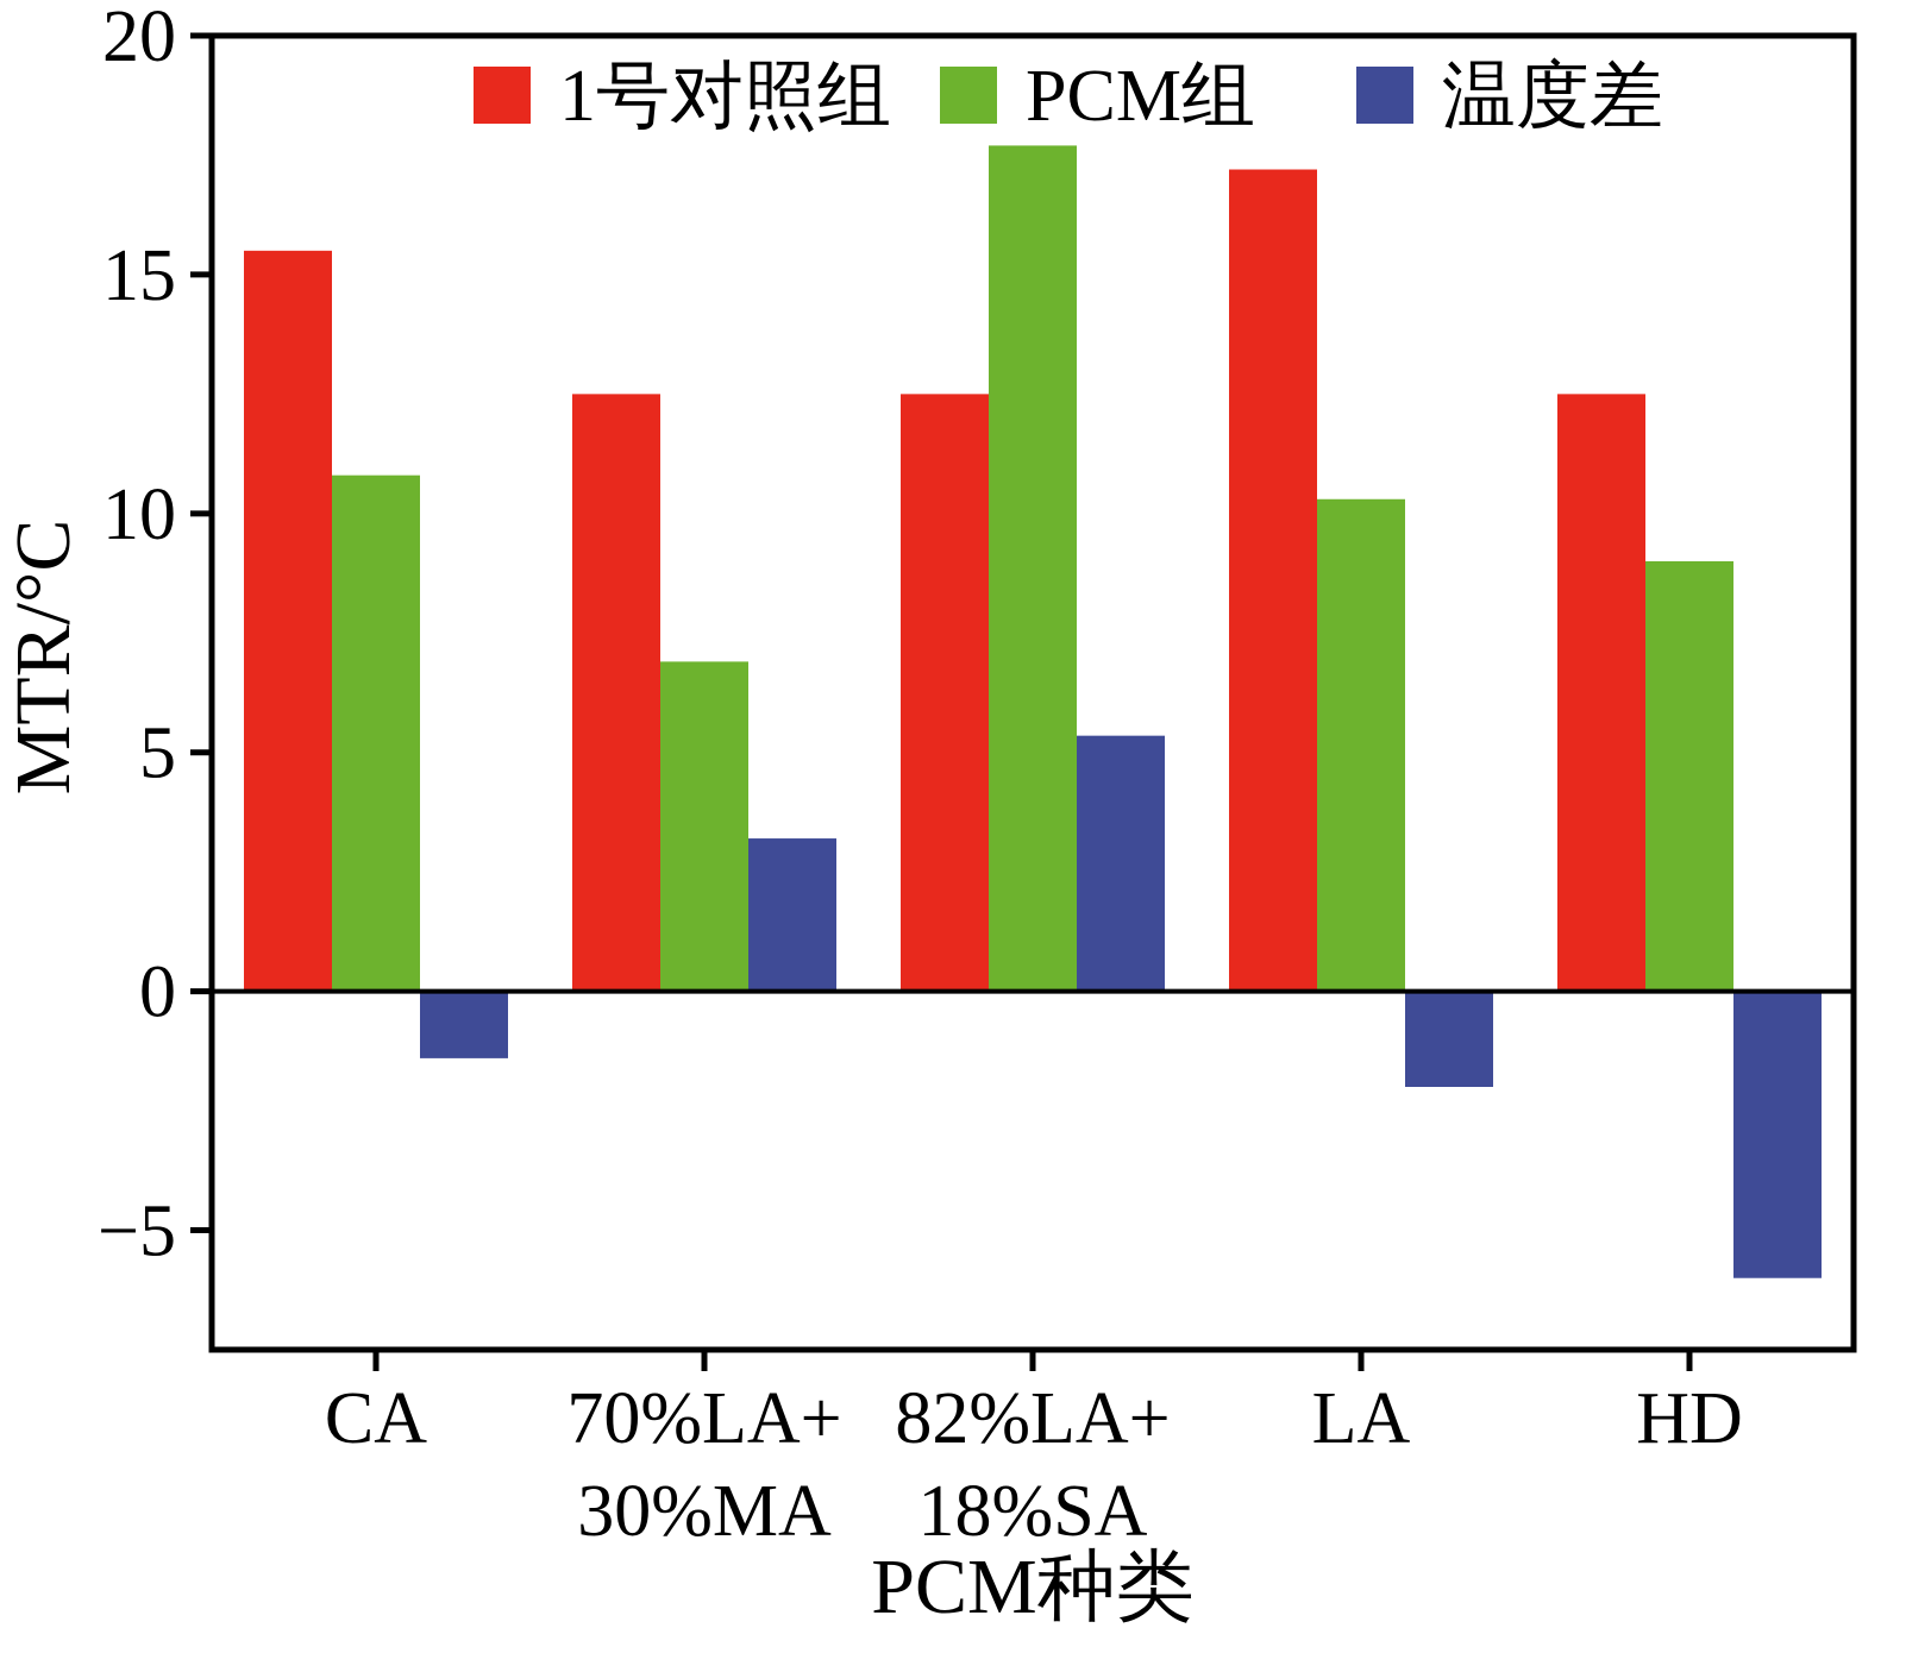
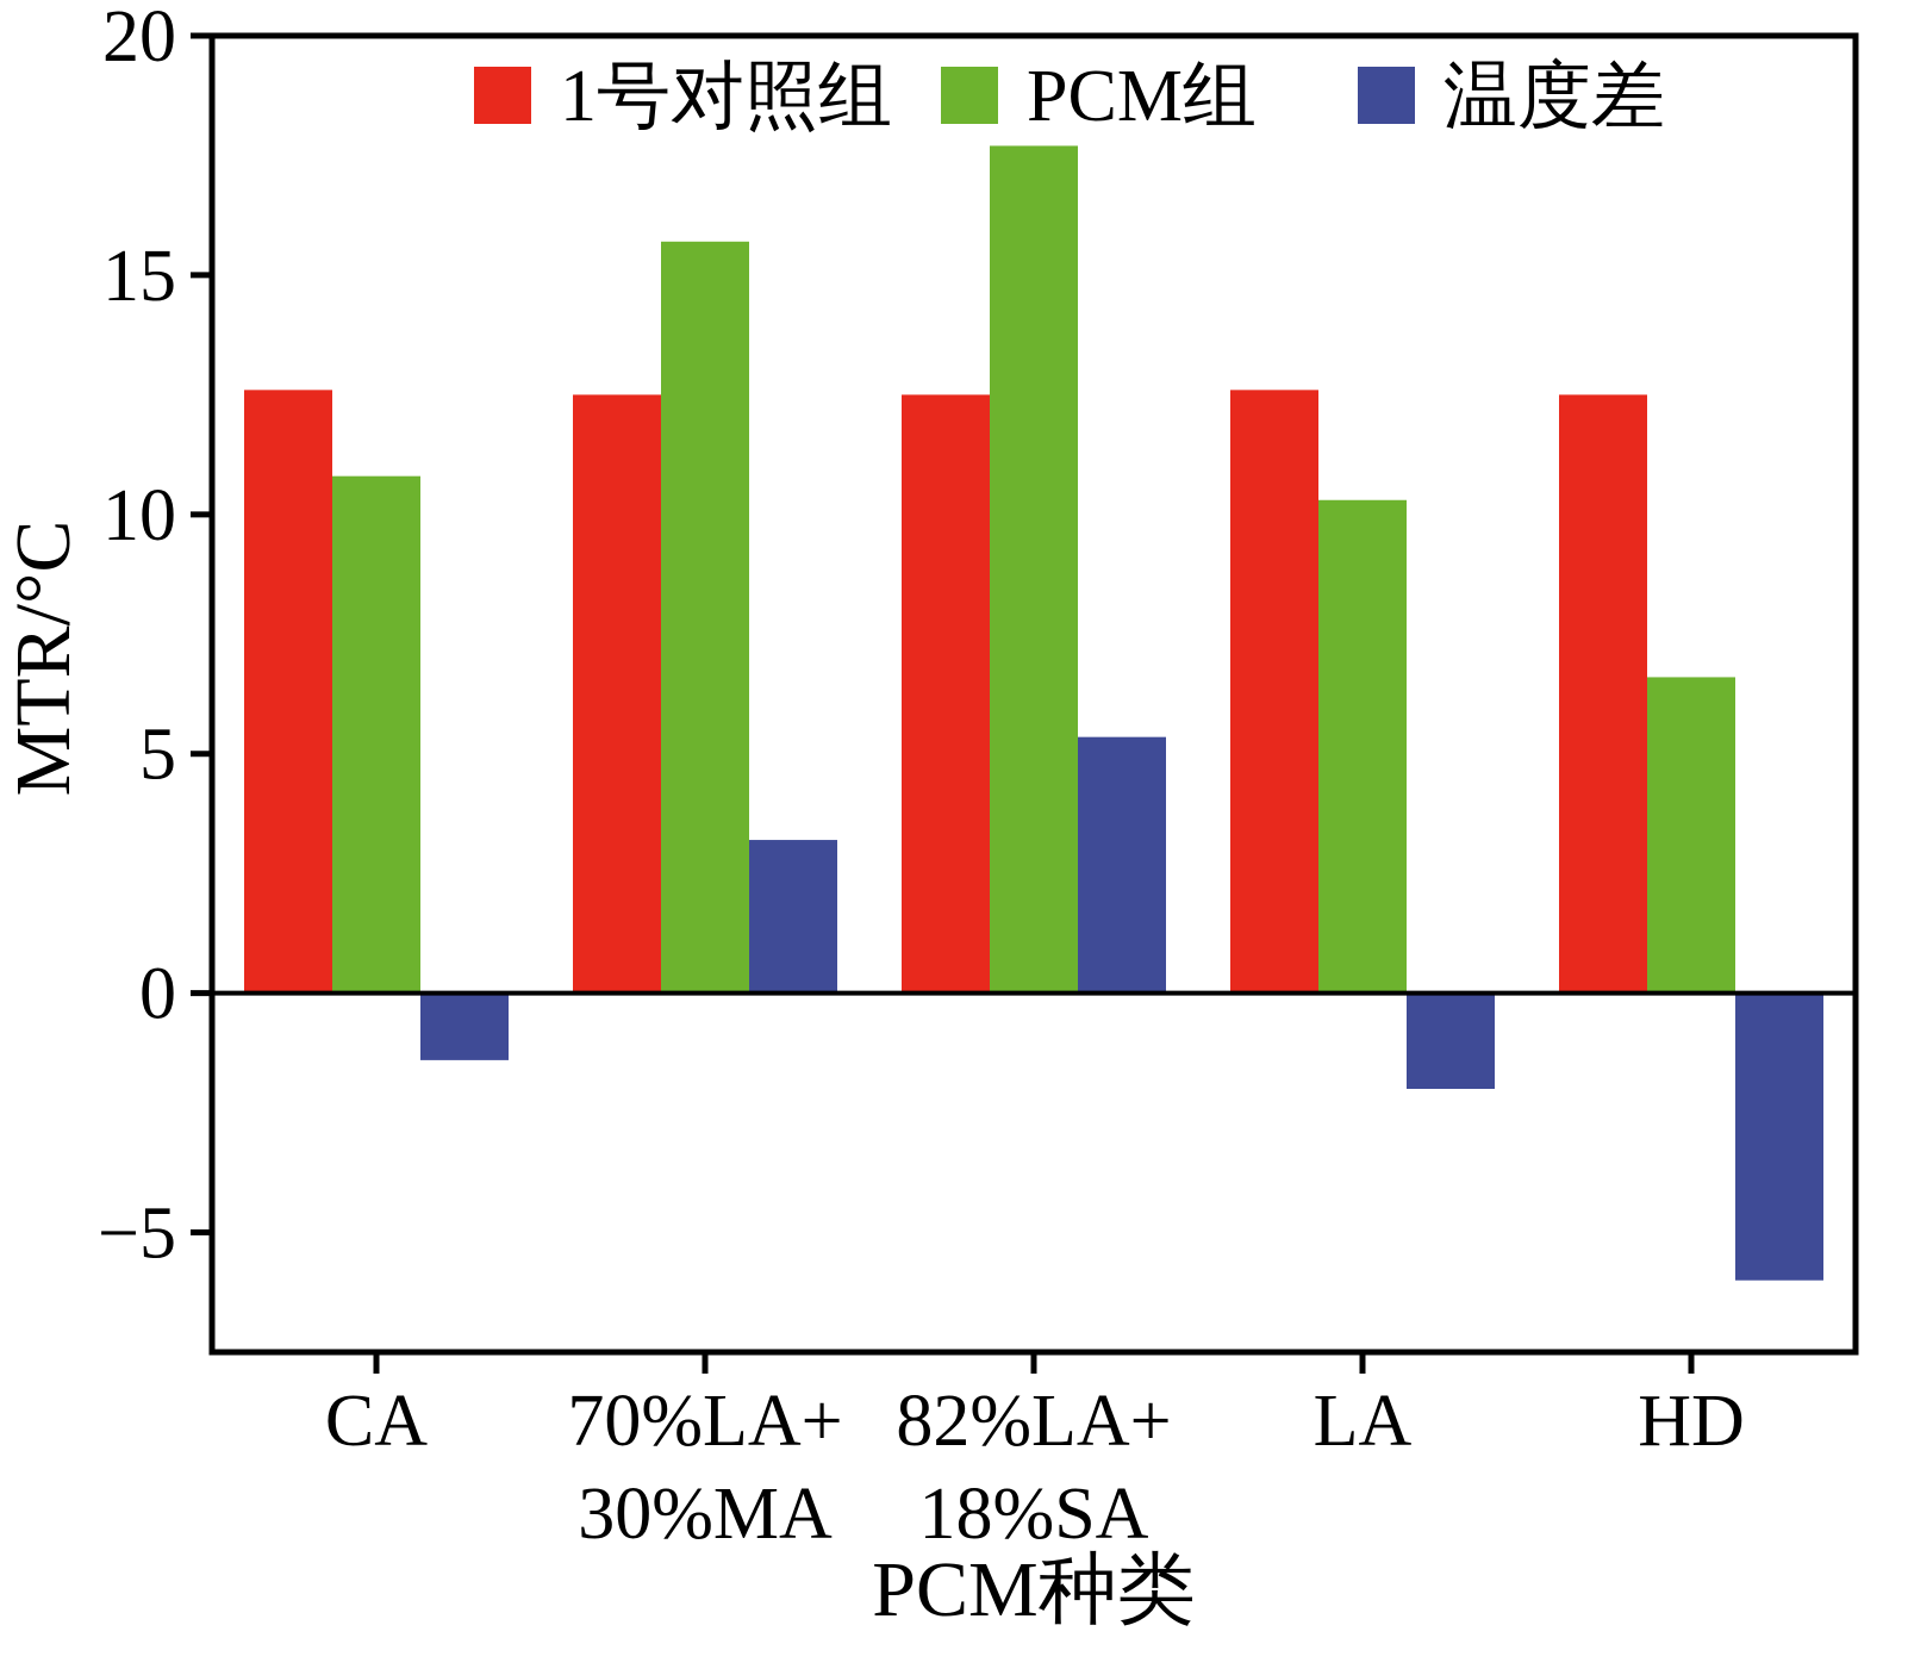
1号对照组/CA: 15.5 -> 12.6
PCM组/70%LA+30%MA: 6.9 -> 15.7
1号对照组/LA: 17.2 -> 12.6
PCM组/HD: 9.0 -> 6.6
